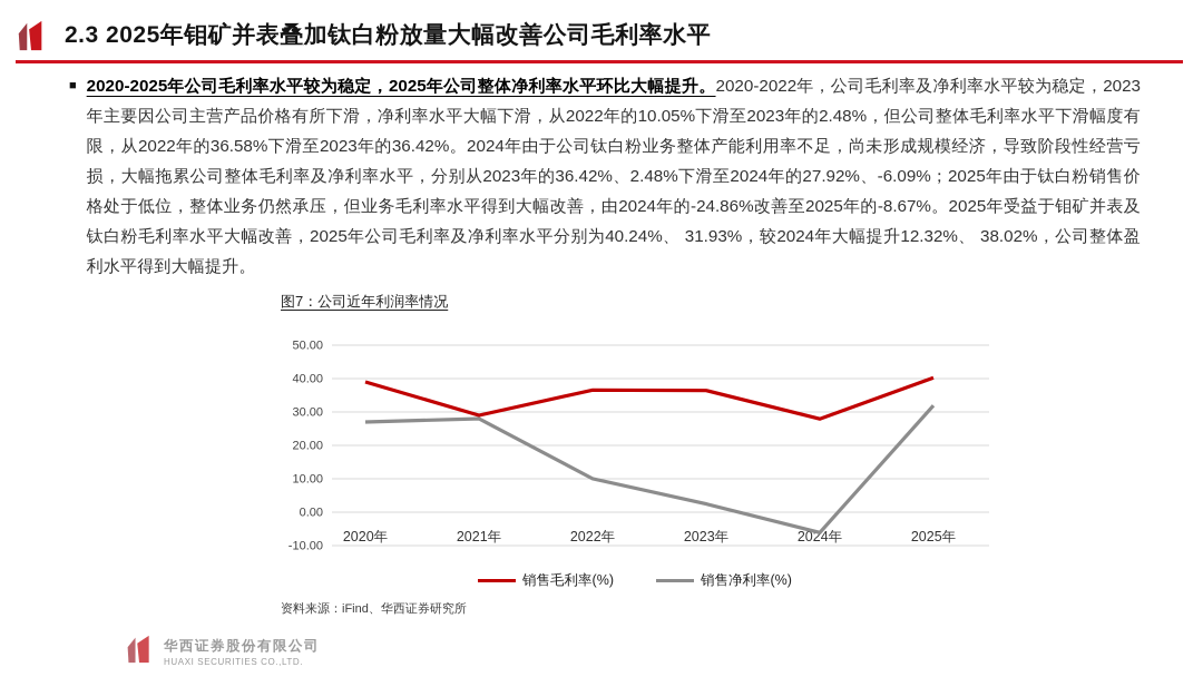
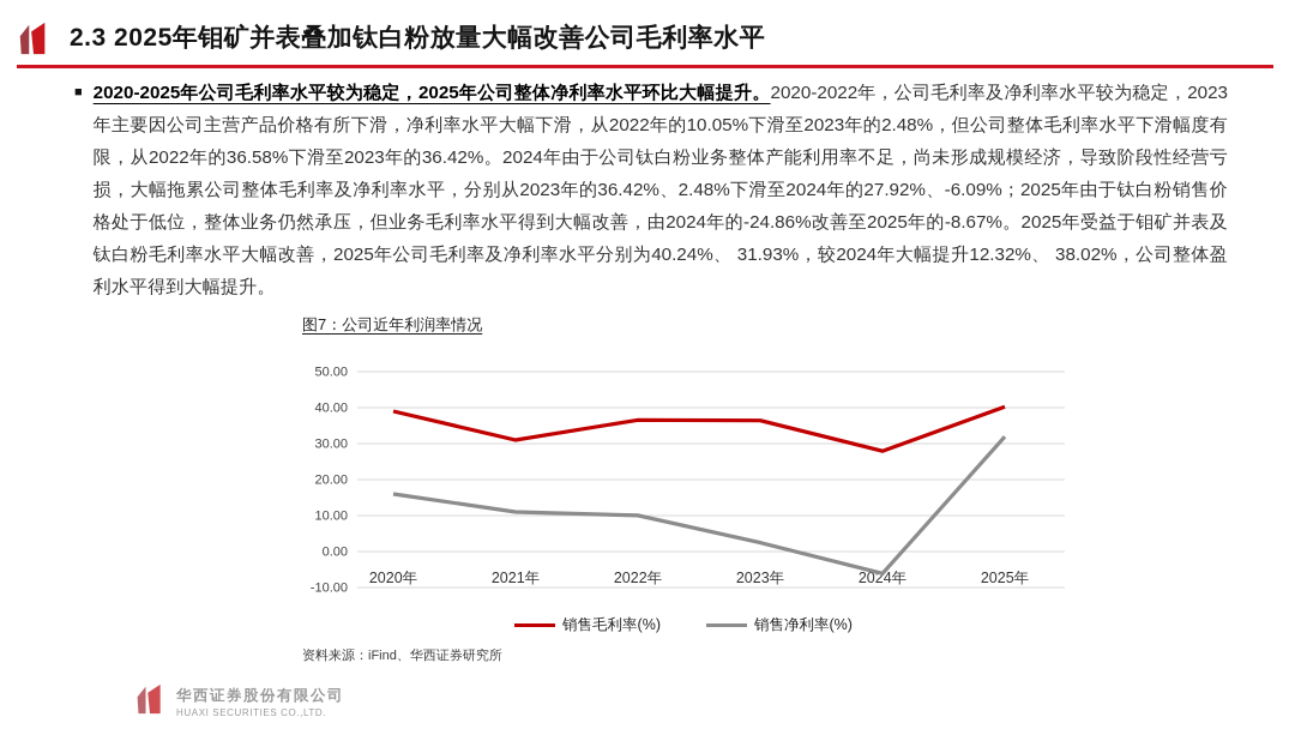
销售净利率(%)/2020年: 27 -> 16
销售毛利率(%)/2021年: 29 -> 31
销售净利率(%)/2021年: 28 -> 11
